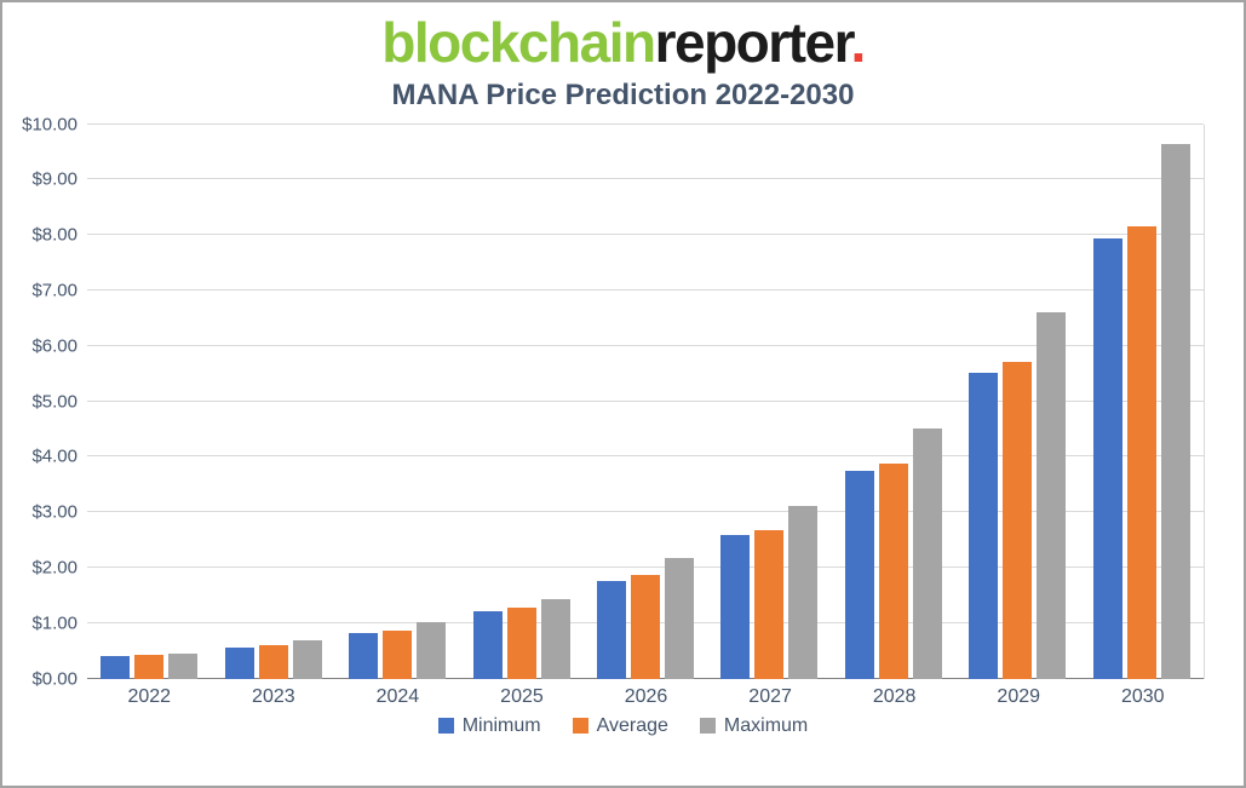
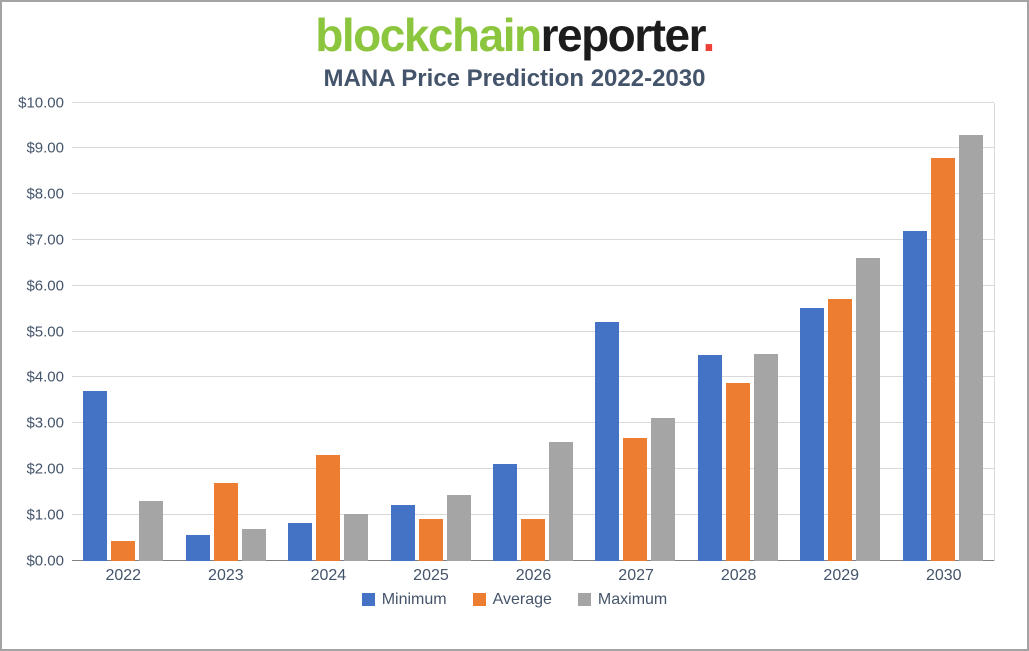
Minimum/2022: $0.4 -> $3.7
Maximum/2022: $0.5 -> $1.3
Average/2023: $0.6 -> $1.7
Average/2024: $0.9 -> $2.3
Average/2025: $1.3 -> $0.9
Minimum/2026: $1.8 -> $2.1
Average/2026: $1.9 -> $0.9
Maximum/2026: $2.2 -> $2.6
Minimum/2027: $2.6 -> $5.2
Minimum/2028: $3.8 -> $4.5
Minimum/2030: $7.9 -> $7.2
Average/2030: $8.2 -> $8.8
Maximum/2030: $9.7 -> $9.3
